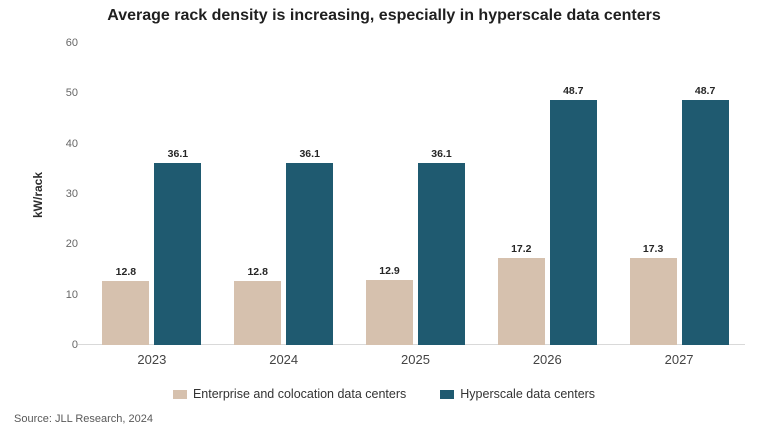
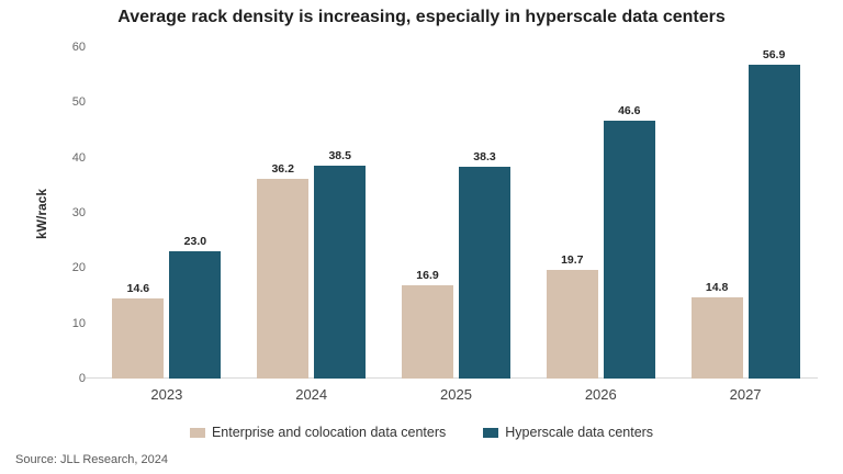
Enterprise and colocation data centers/2023: 12.8 -> 14.6
Hyperscale data centers/2023: 36.1 -> 23.0
Enterprise and colocation data centers/2024: 12.8 -> 36.2
Hyperscale data centers/2024: 36.1 -> 38.5
Enterprise and colocation data centers/2025: 12.9 -> 16.9
Hyperscale data centers/2025: 36.1 -> 38.3
Enterprise and colocation data centers/2026: 17.2 -> 19.7
Hyperscale data centers/2026: 48.7 -> 46.6
Enterprise and colocation data centers/2027: 17.3 -> 14.8
Hyperscale data centers/2027: 48.7 -> 56.9
